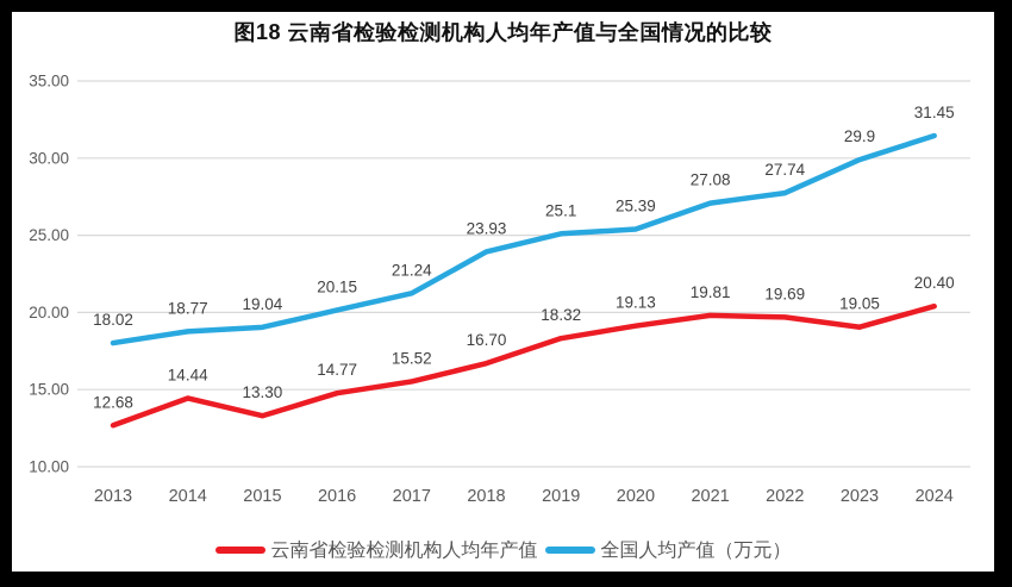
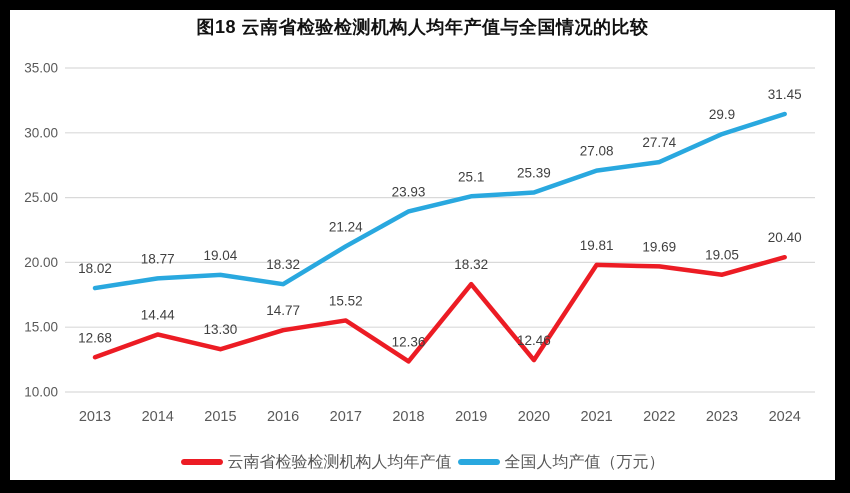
全国人均产值（万元）/2016: 20.15 -> 18.32
云南省检验检测机构人均年产值/2018: 16.70 -> 12.36
云南省检验检测机构人均年产值/2020: 19.13 -> 12.46
